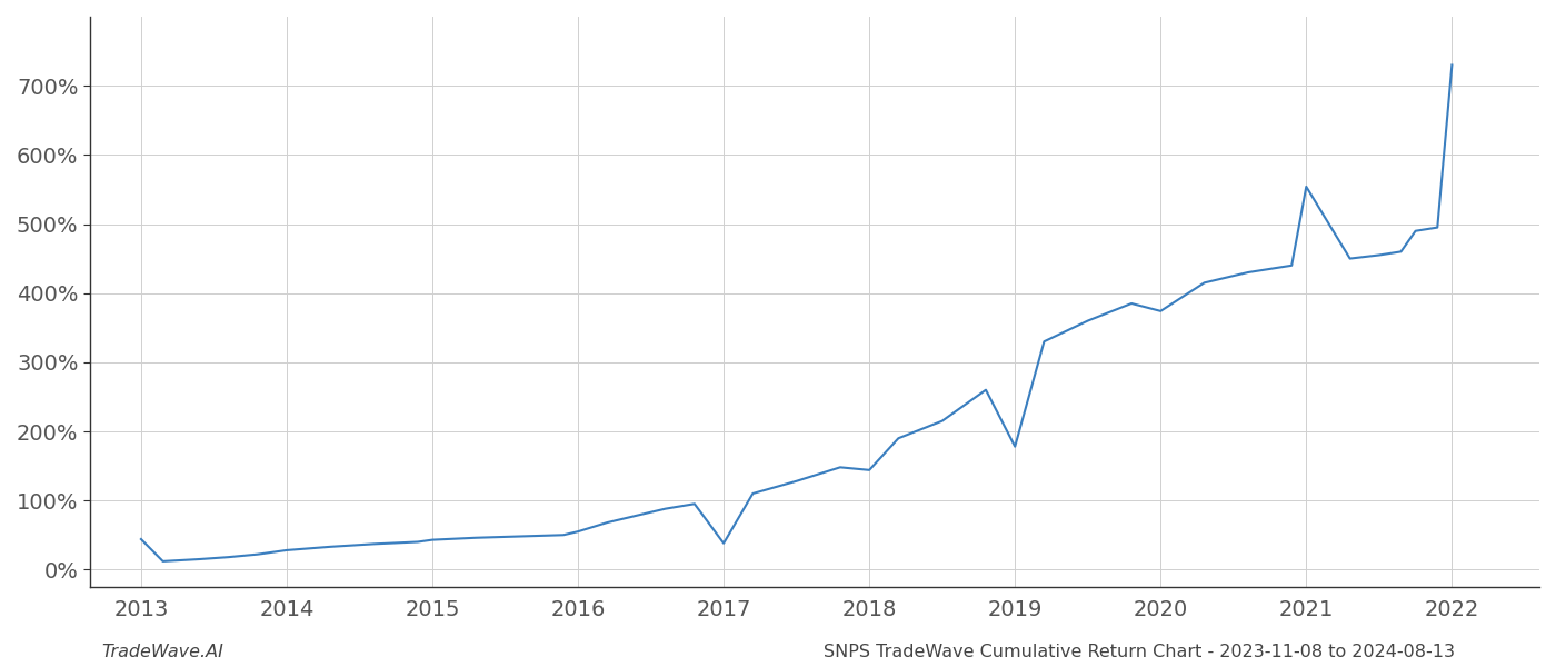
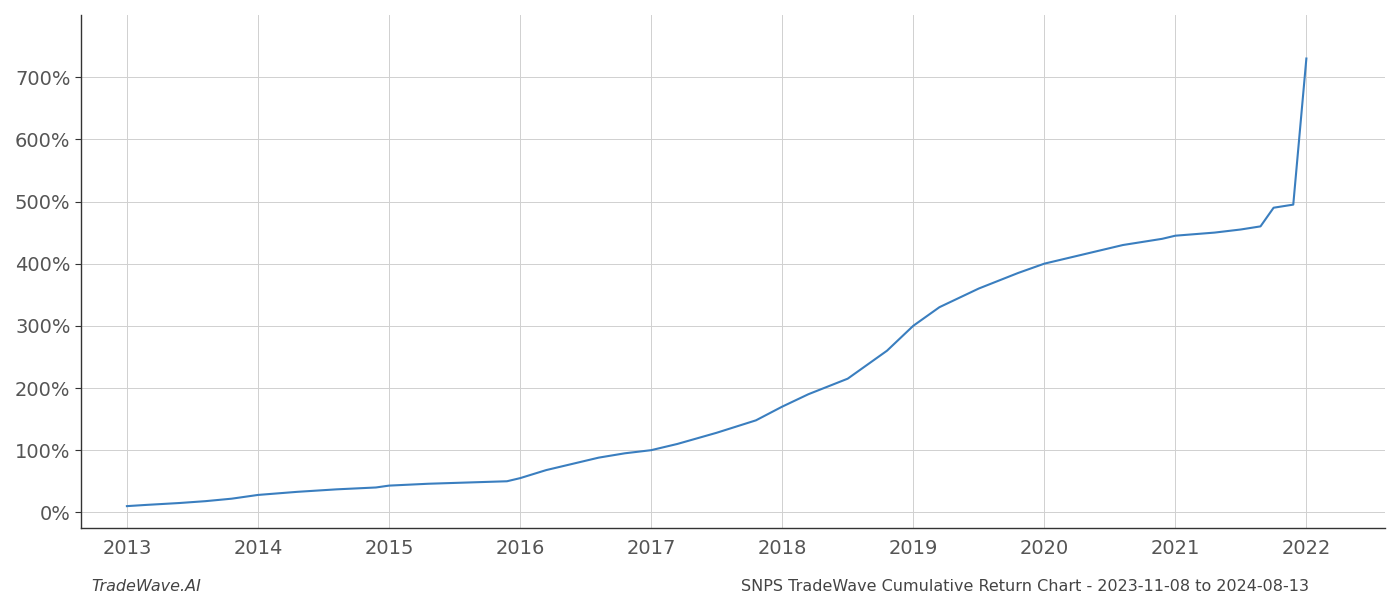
2013: 44% -> 10%
2017: 38% -> 100%
2018: 144% -> 170%
2019: 178% -> 300%
2020: 374% -> 400%
2021: 554% -> 445%
